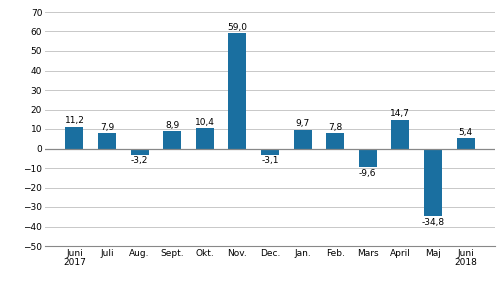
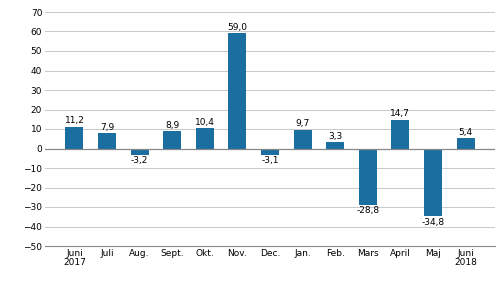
Feb.: 7,8 -> 3,3
Mars: -9,6 -> -28,8
